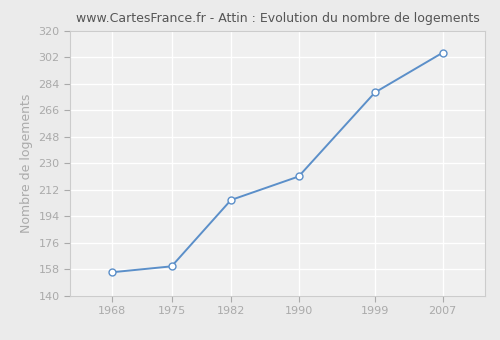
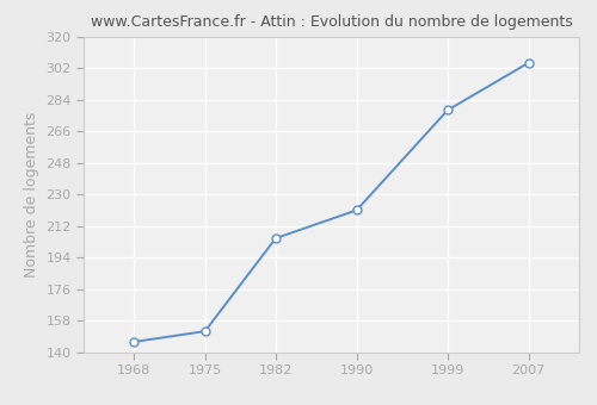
1968: 156 -> 146
1975: 160 -> 152
